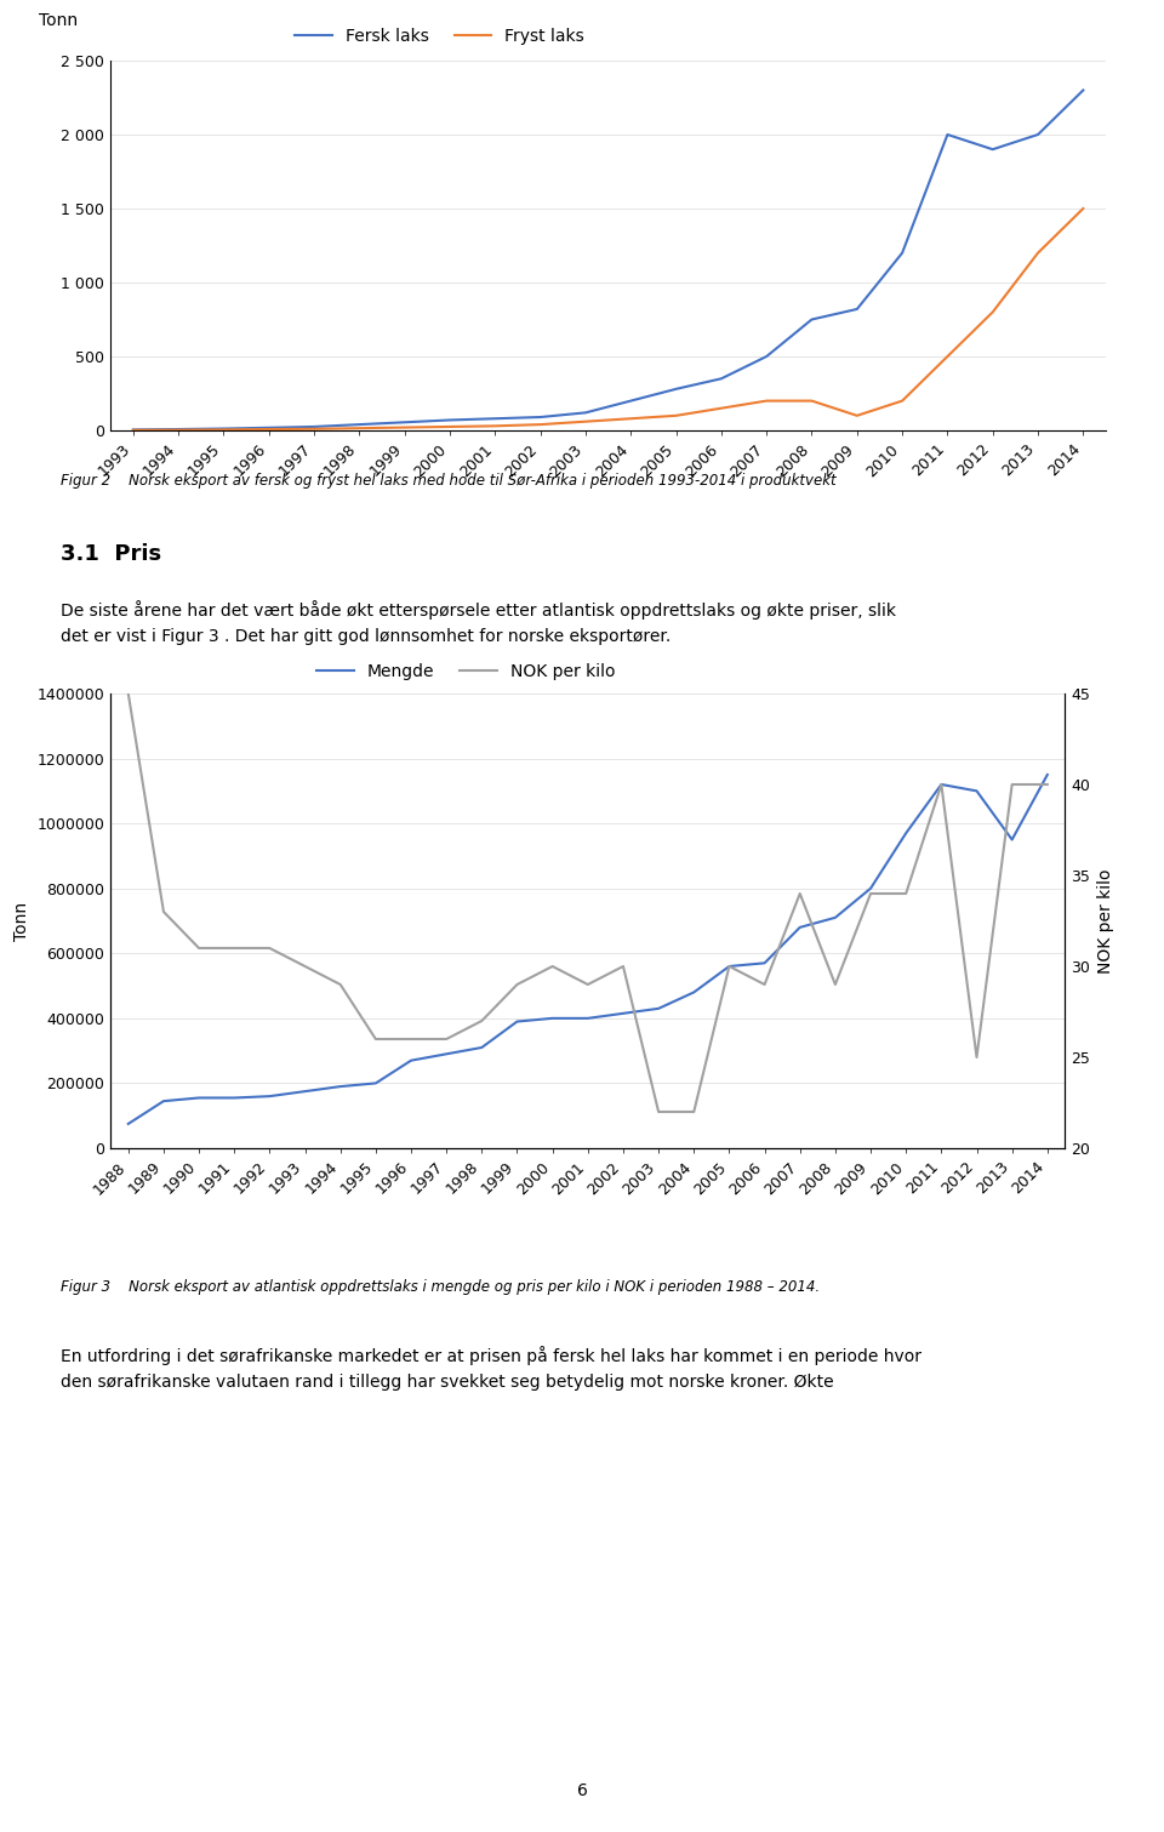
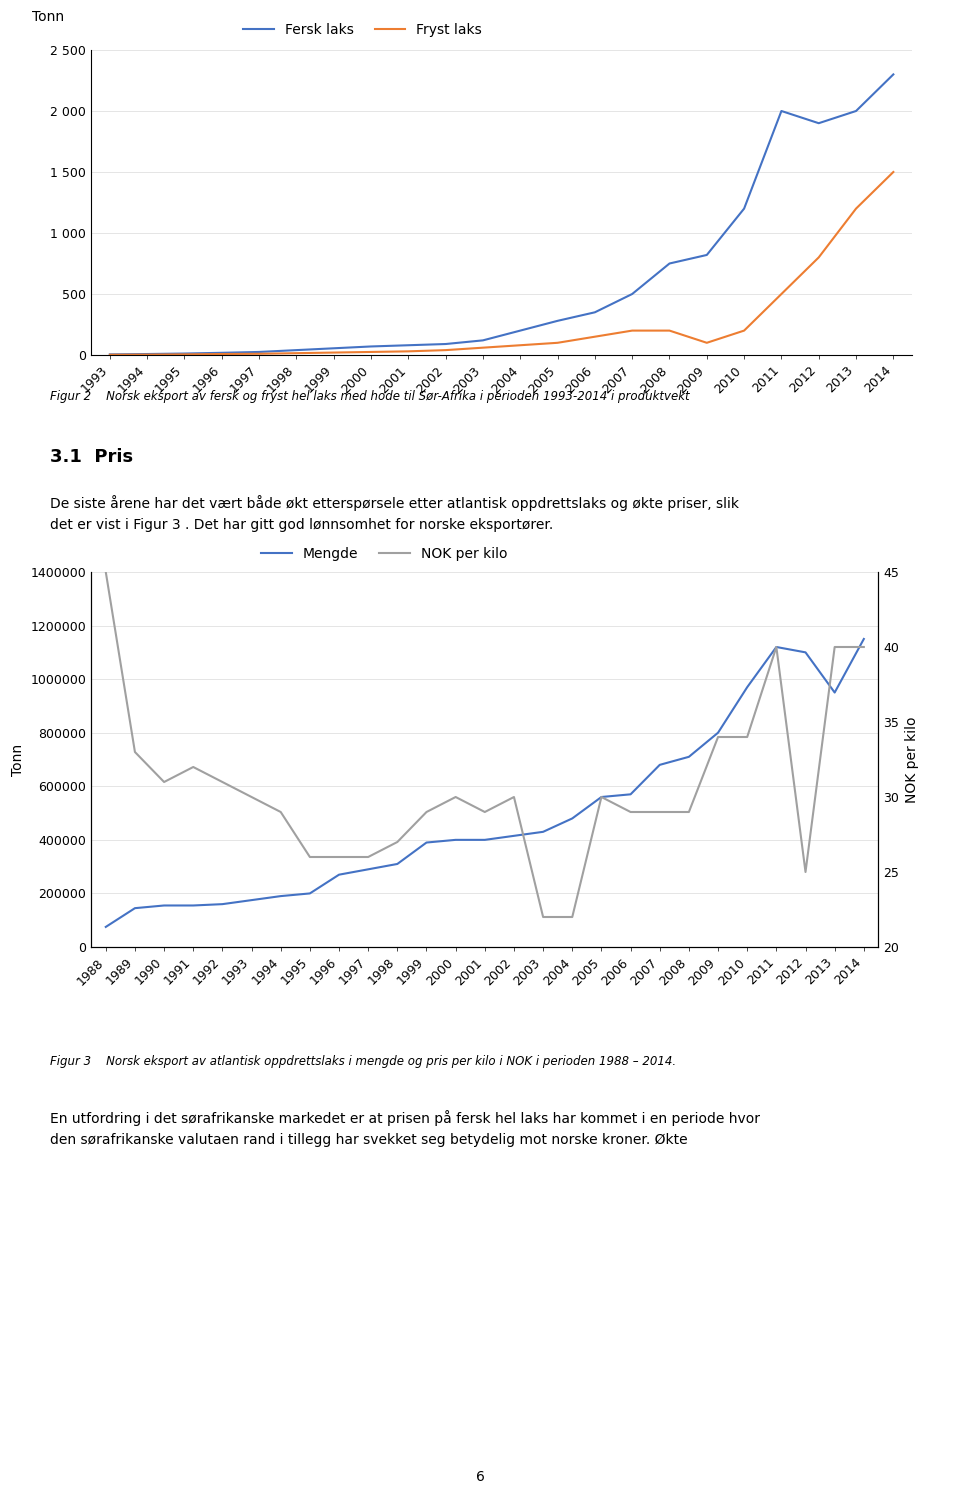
NOK per kilo/1991: 31 -> 32
NOK per kilo/2007: 34 -> 29
